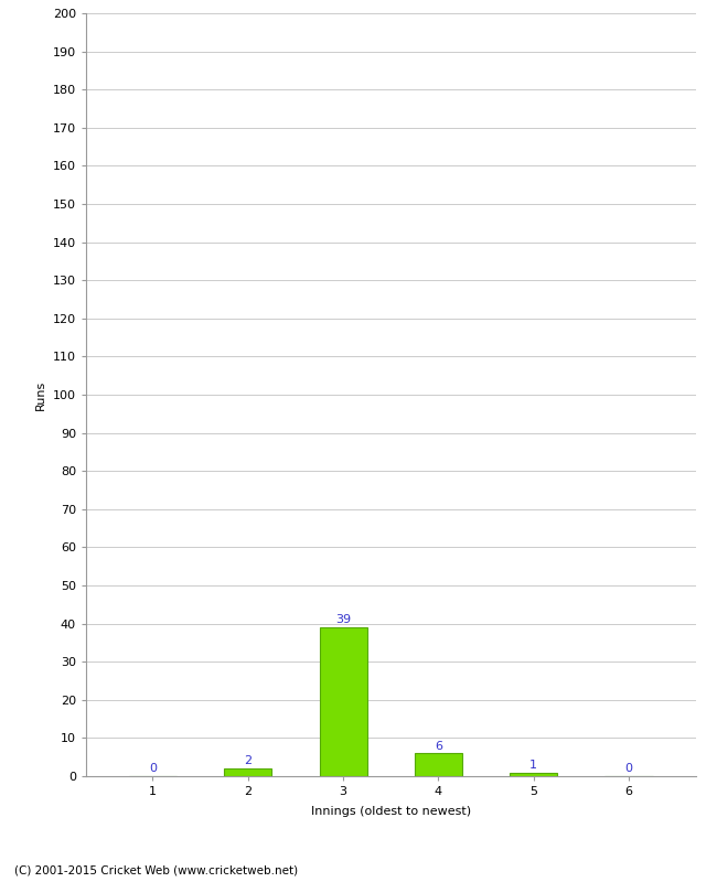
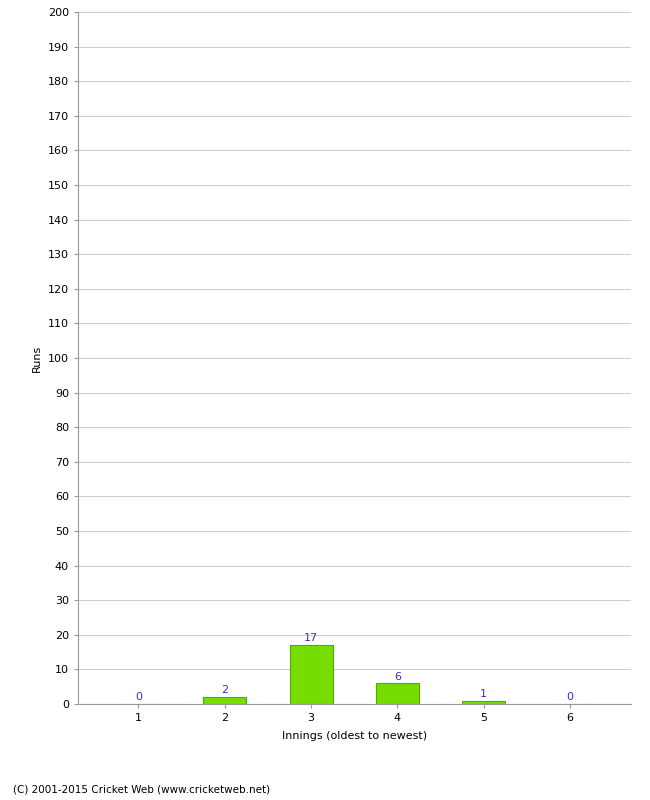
3: 39 -> 17
